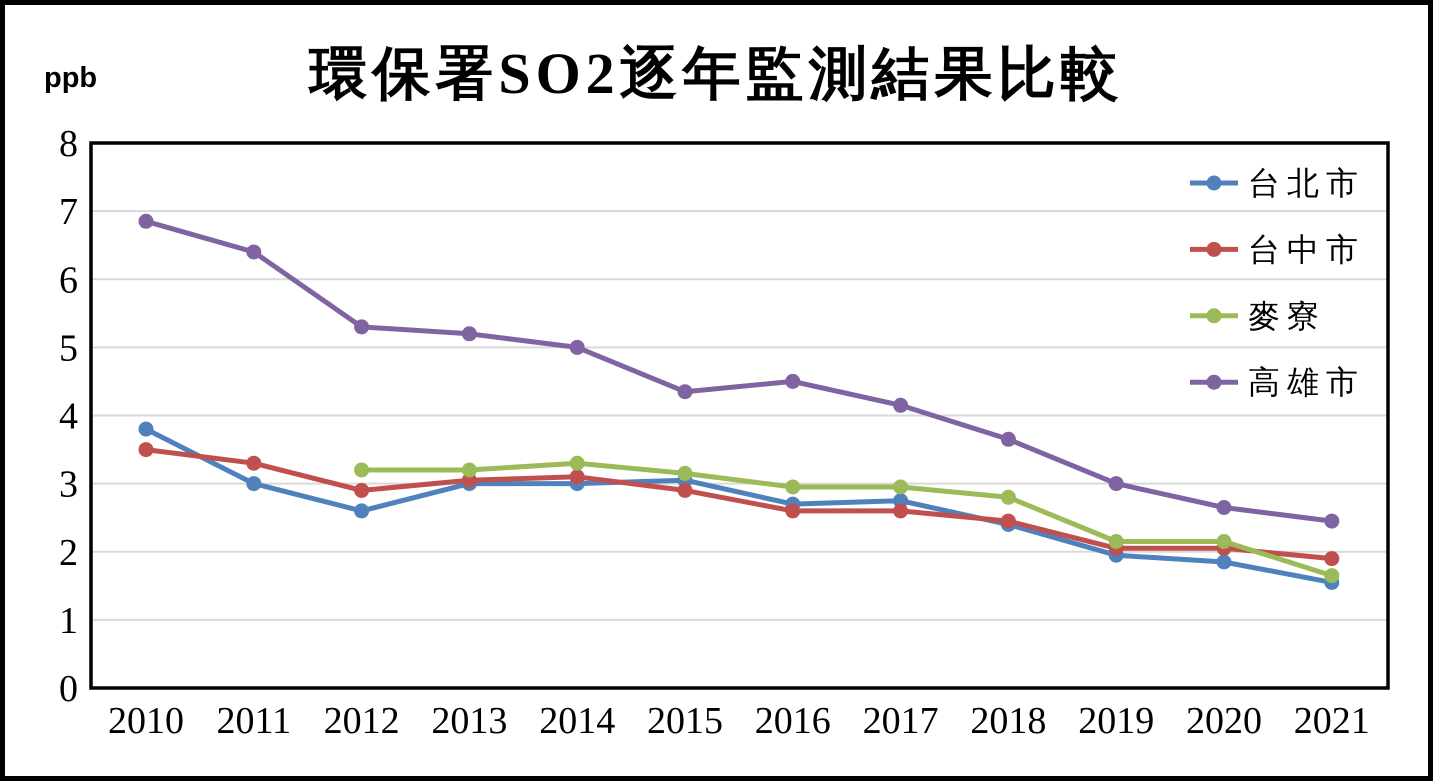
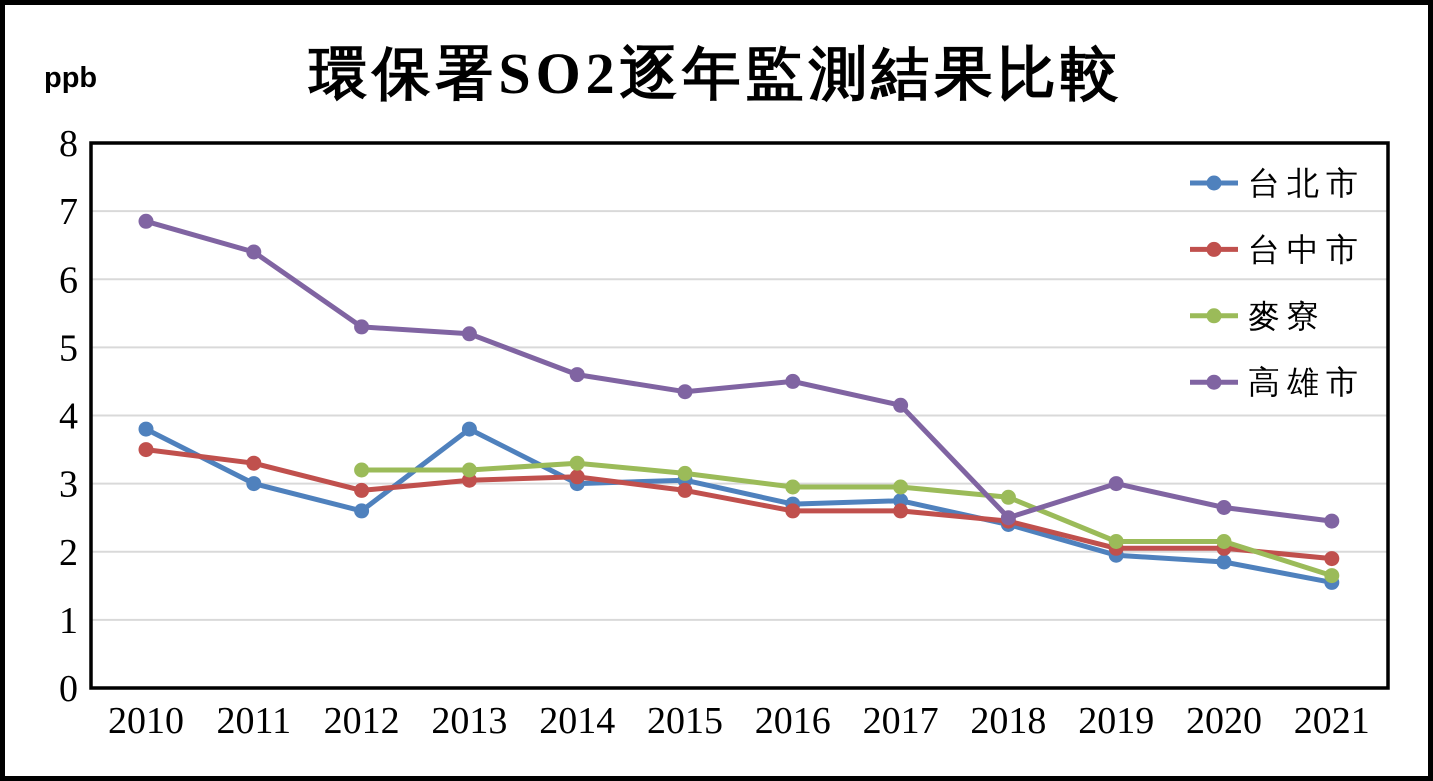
台北市/2013: 3.0 -> 3.8
高雄市/2014: 5.0 -> 4.6
高雄市/2018: 3.6 -> 2.5
